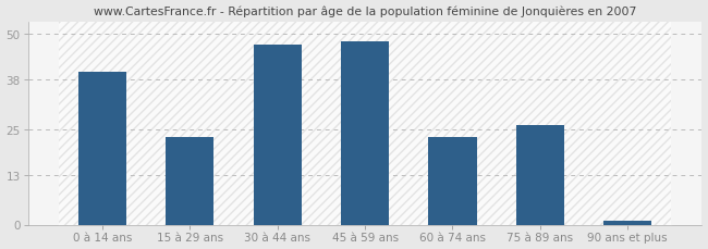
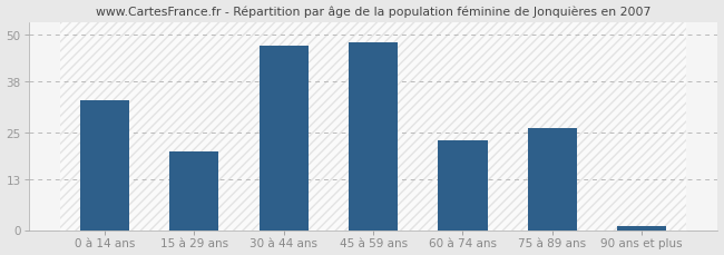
0 à 14 ans: 40 -> 33
15 à 29 ans: 23 -> 20
